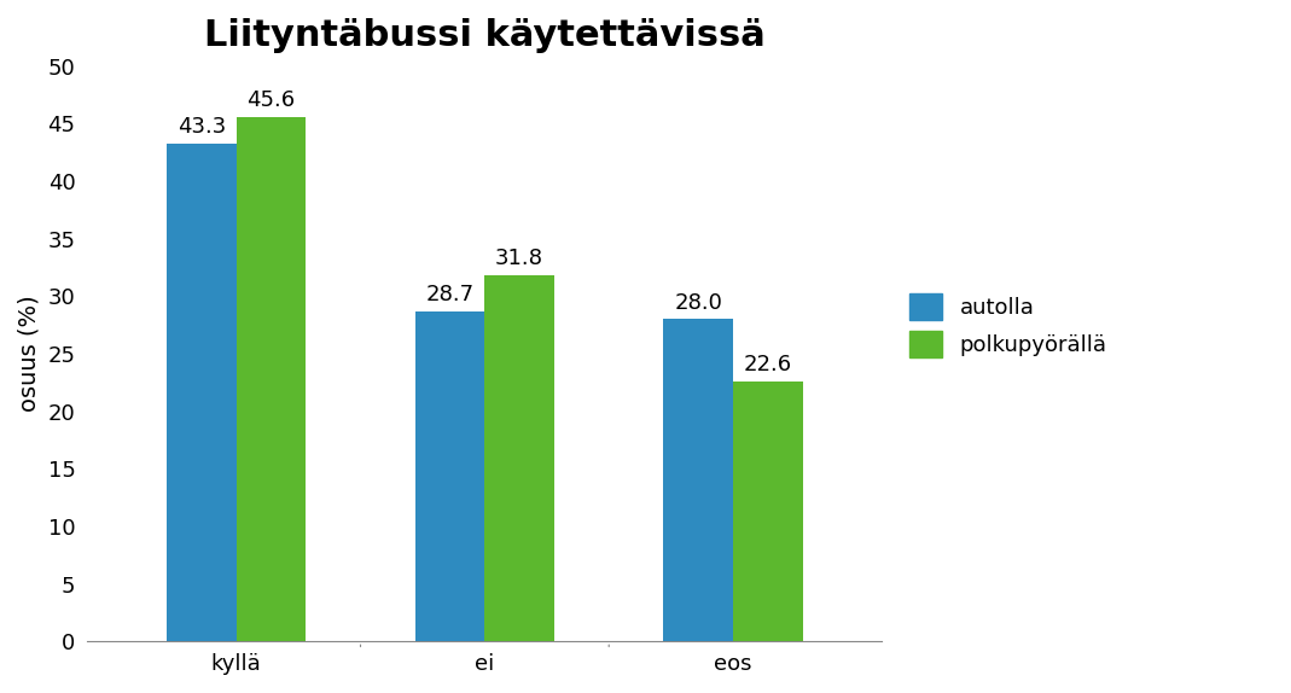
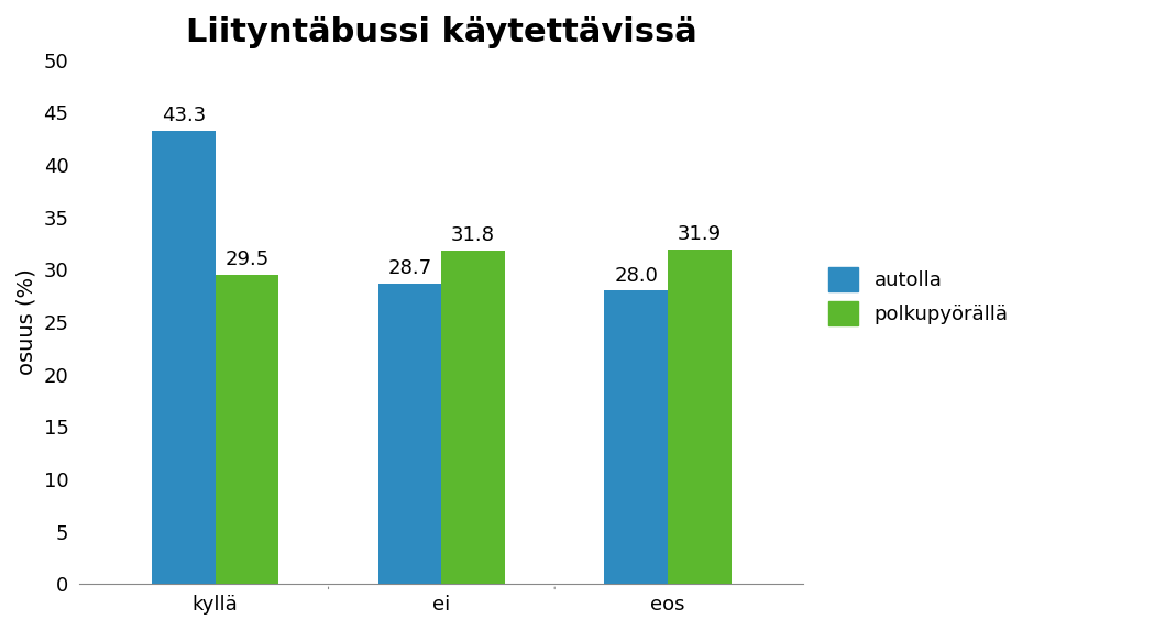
polkupyörällä/kyllä: 45.6 -> 29.5
polkupyörällä/eos: 22.6 -> 31.9
